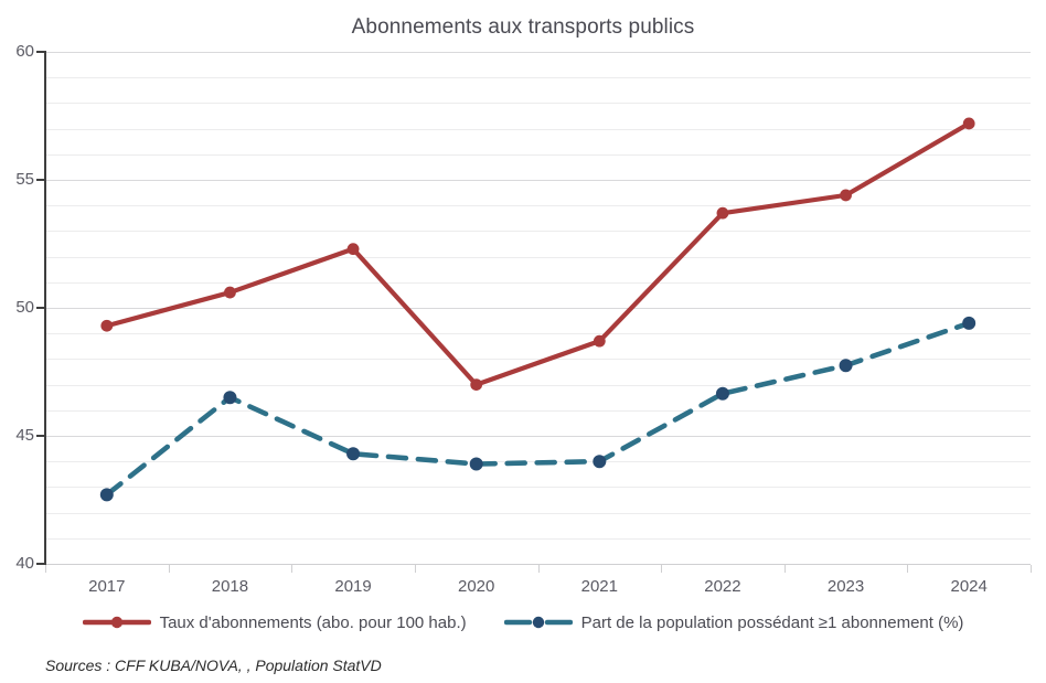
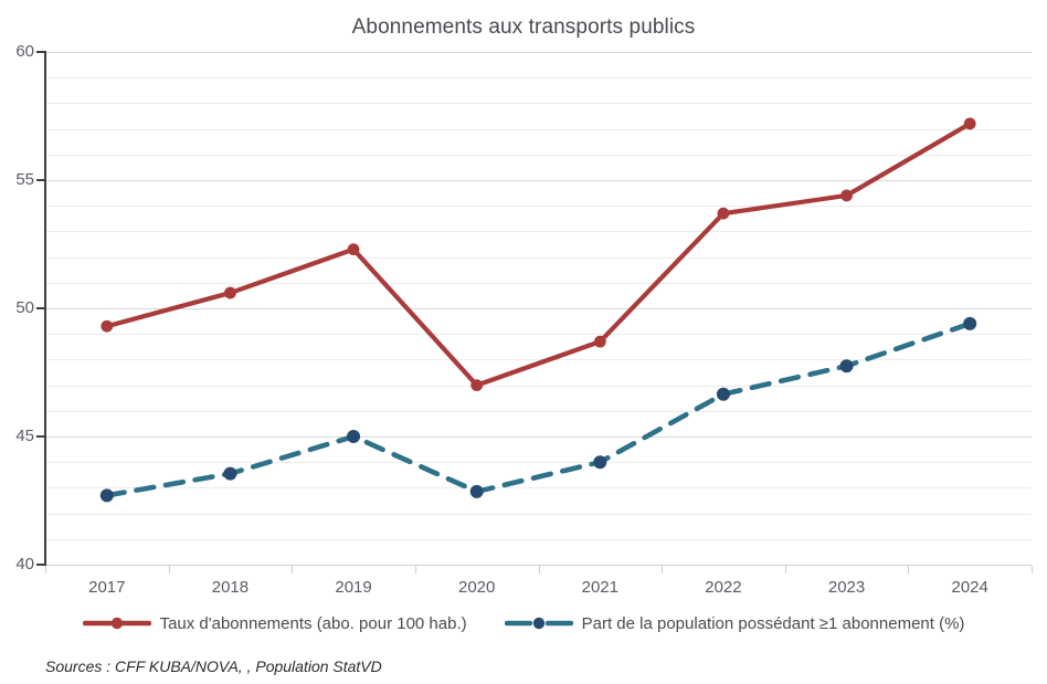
Part de la population possédant ≥1 abonnement (%)/2018: 46.5 -> 43.5
Part de la population possédant ≥1 abonnement (%)/2019: 44.3 -> 45.0
Part de la population possédant ≥1 abonnement (%)/2020: 43.9 -> 42.9
